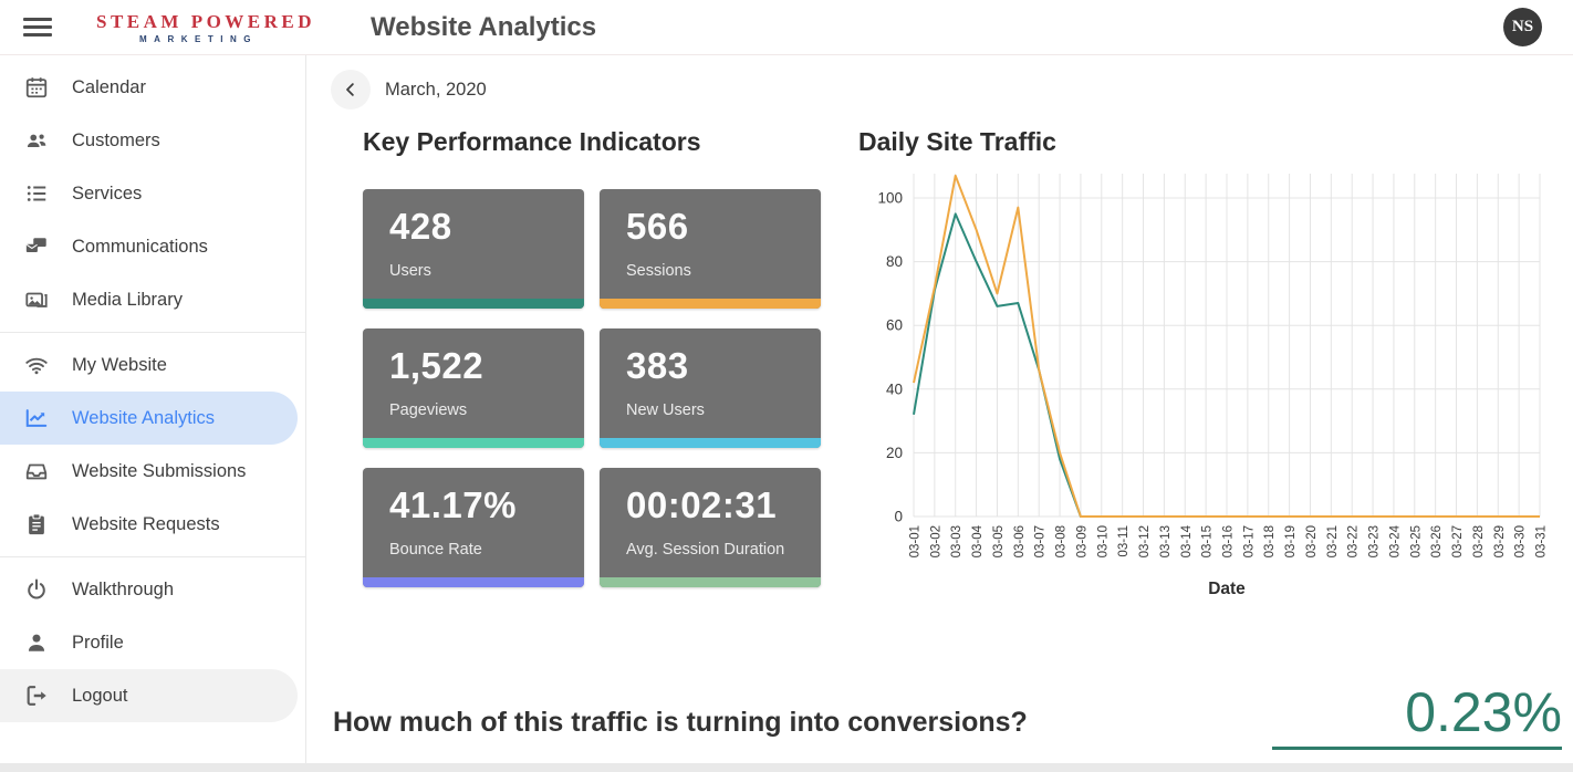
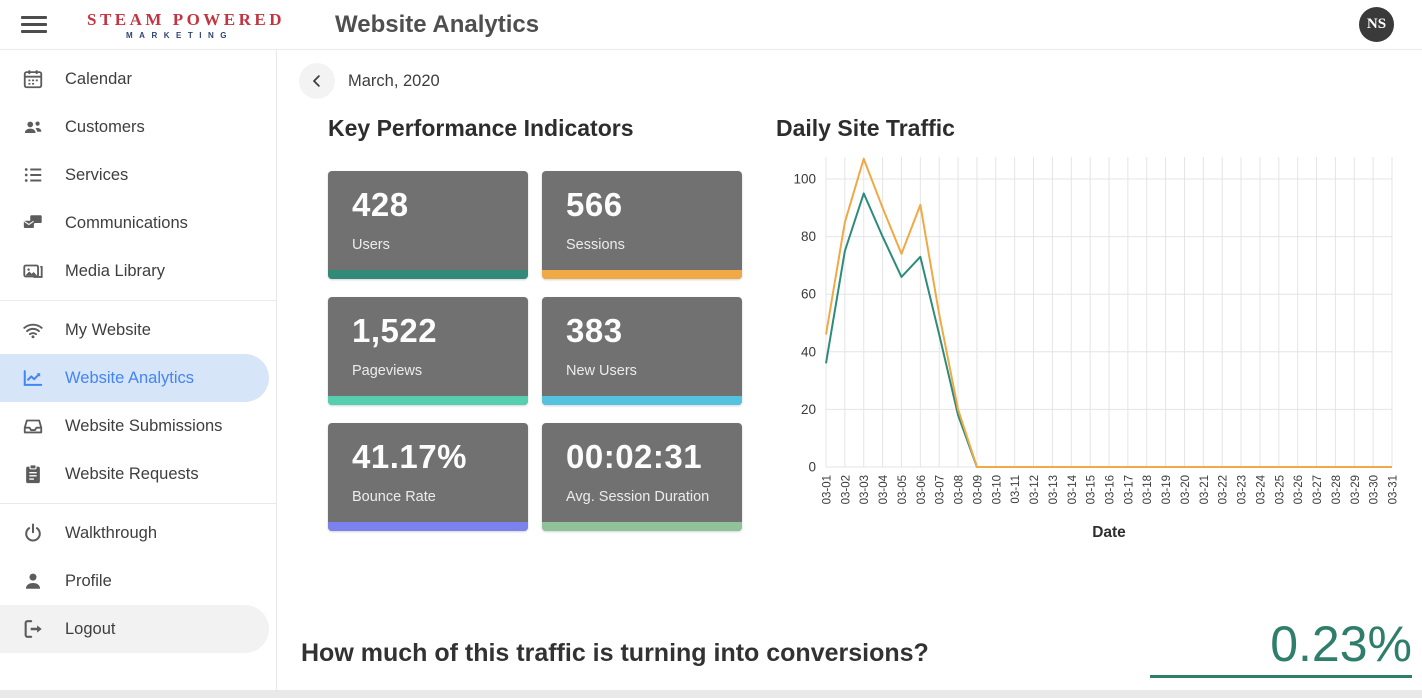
Users/03-01: 32 -> 36
Sessions/03-01: 42 -> 46
Users/03-02: 71 -> 75
Sessions/03-02: 72 -> 85
Sessions/03-05: 70 -> 74
Users/03-06: 67 -> 73
Sessions/03-06: 97 -> 91
Sessions/03-07: 46 -> 53
